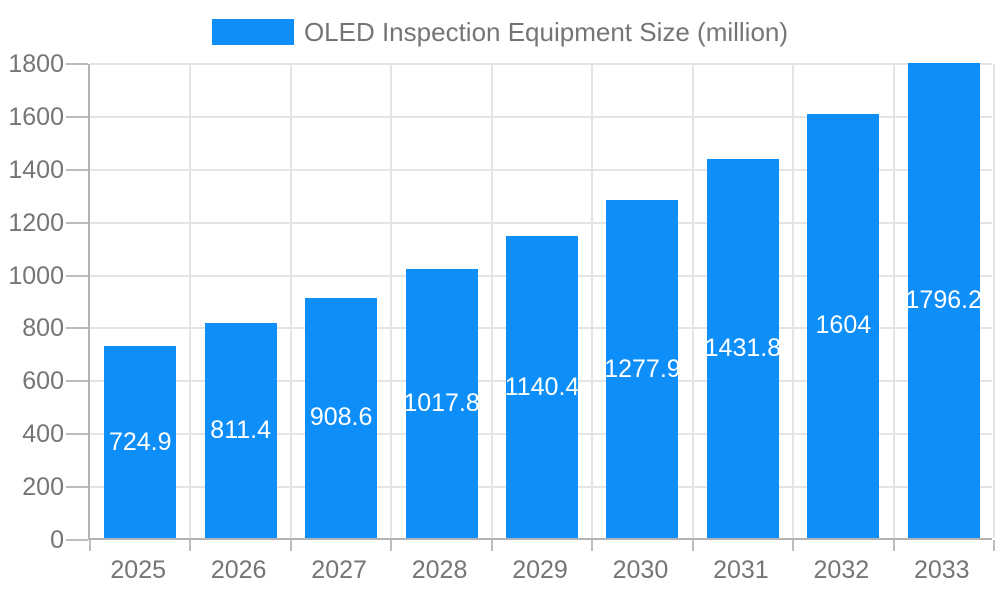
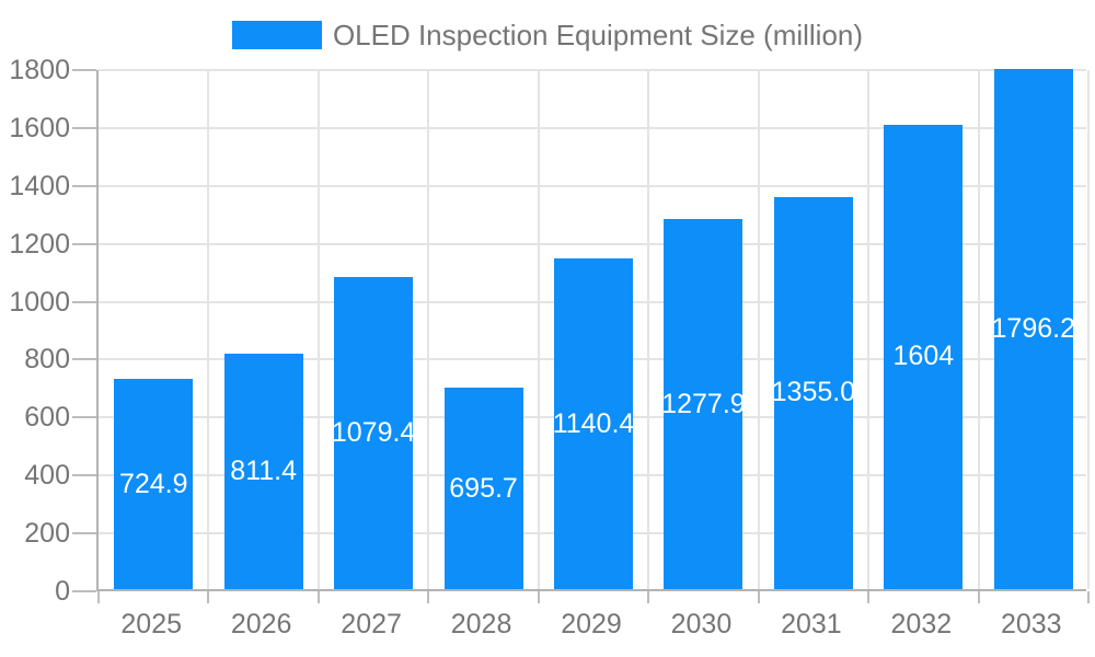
2027: 908.6 -> 1079.4
2028: 1017.8 -> 695.7
2031: 1431.8 -> 1355.0
